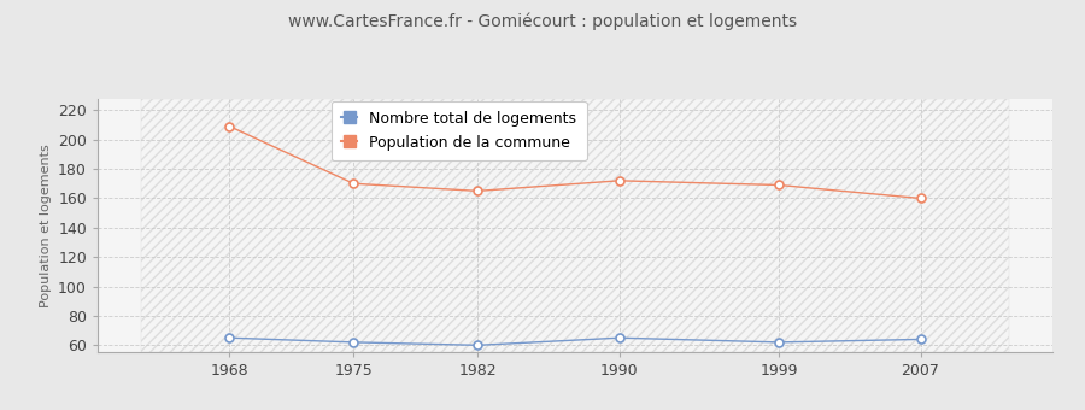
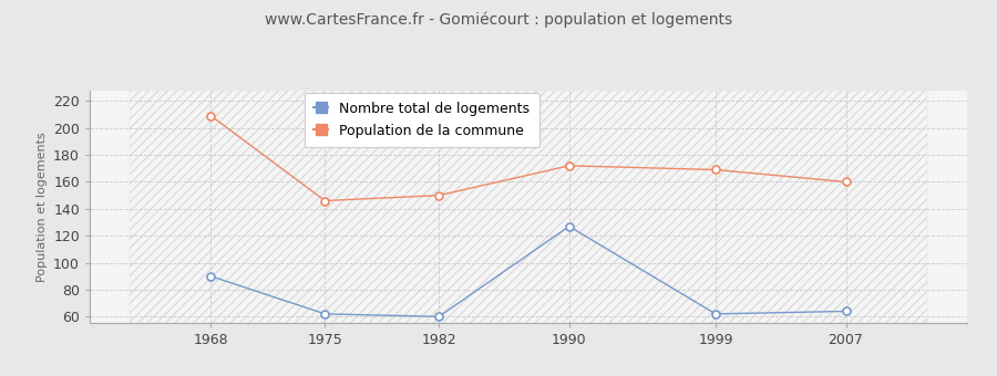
Nombre total de logements/1968: 65 -> 90
Population de la commune/1975: 170 -> 146
Population de la commune/1982: 165 -> 150
Nombre total de logements/1990: 65 -> 127
